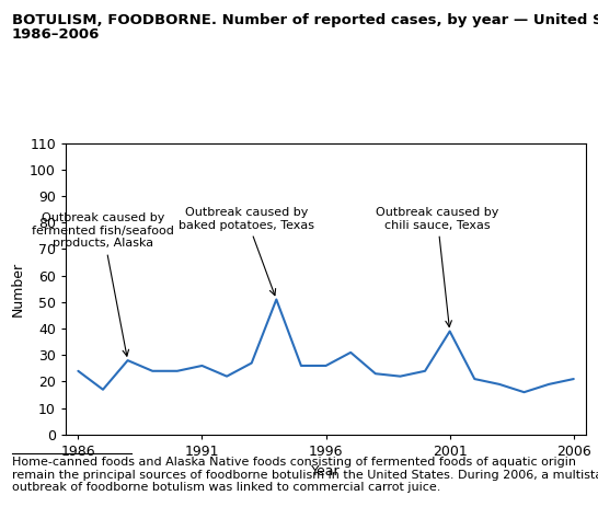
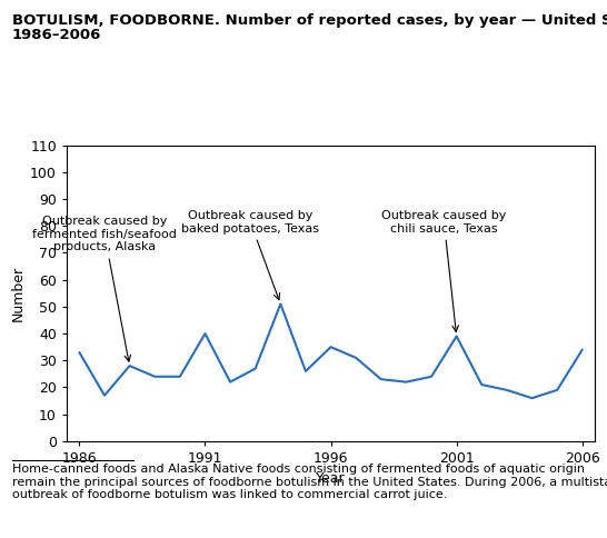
1986: 24 -> 33
1991: 26 -> 40
1996: 26 -> 35
2006: 21 -> 34
